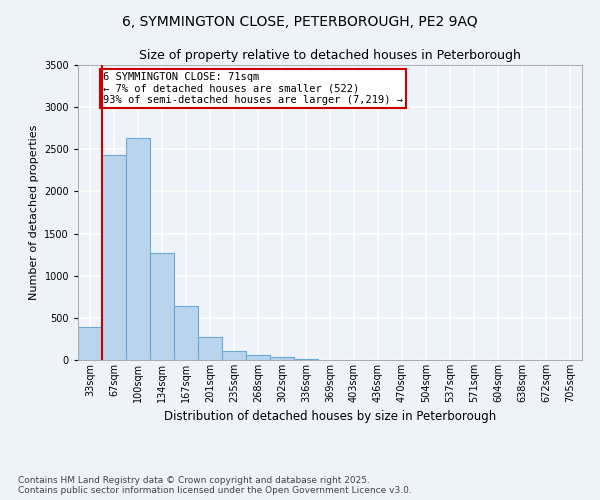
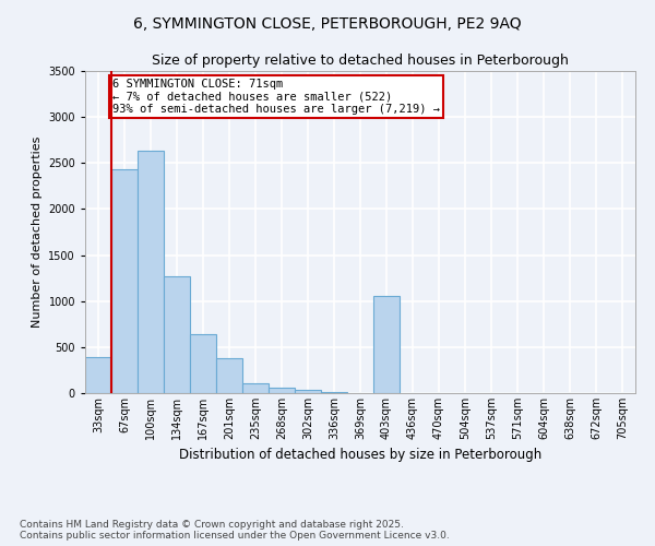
201sqm: 270 -> 380
403sqm: 0 -> 1060
